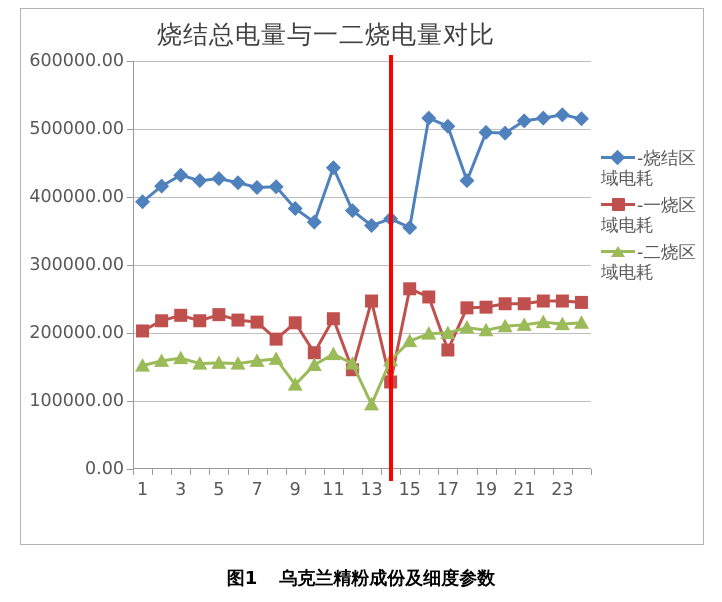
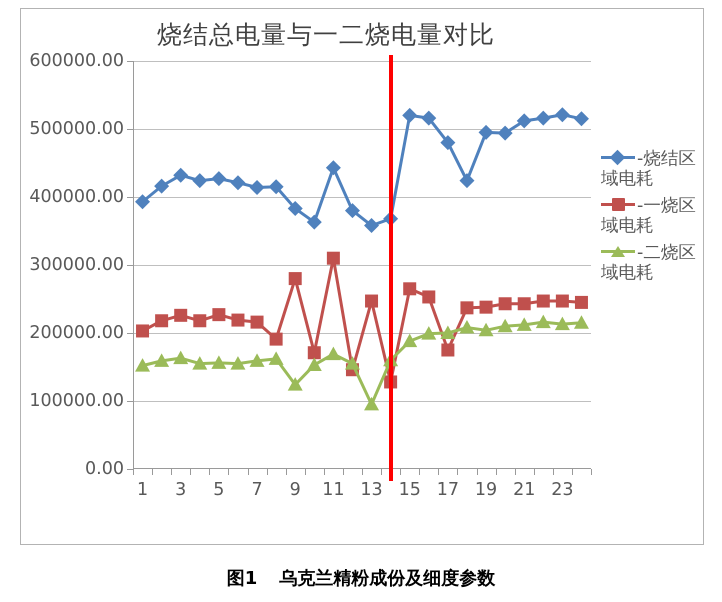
-一烧区域电耗/9: 220000 -> 280000
-一烧区域电耗/11: 220000 -> 310000
-烧结区域电耗/15: 360000 -> 520000
-烧结区域电耗/17: 500000 -> 480000
